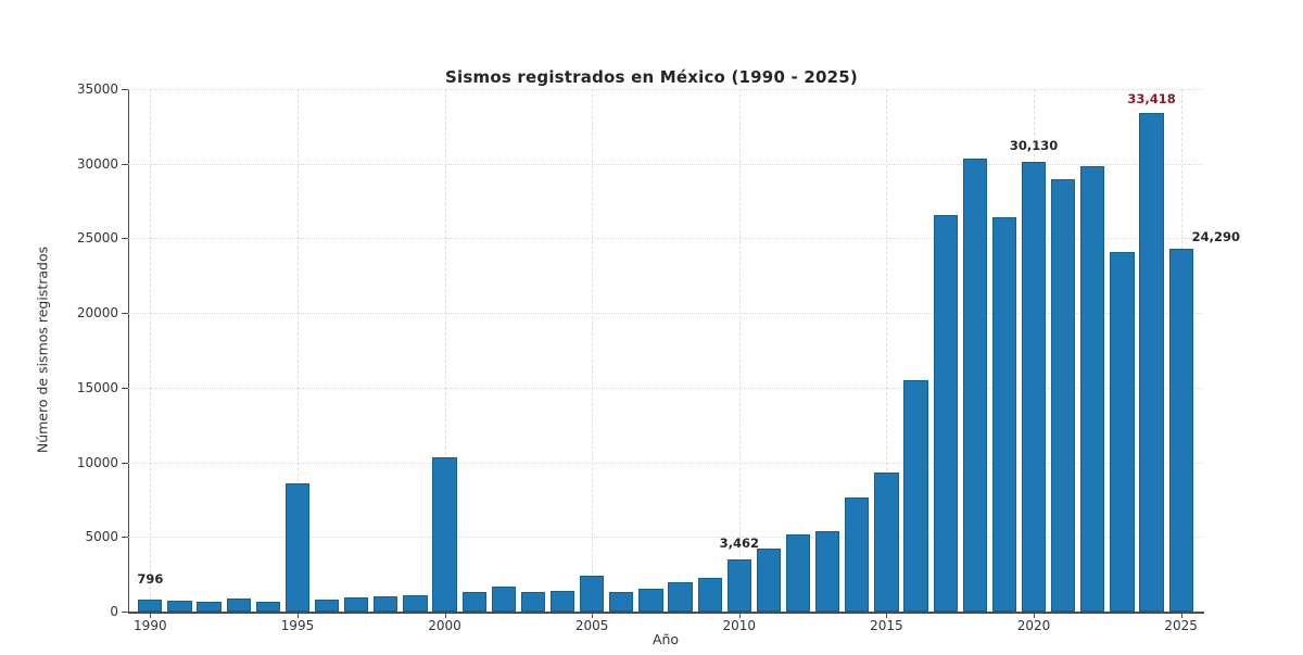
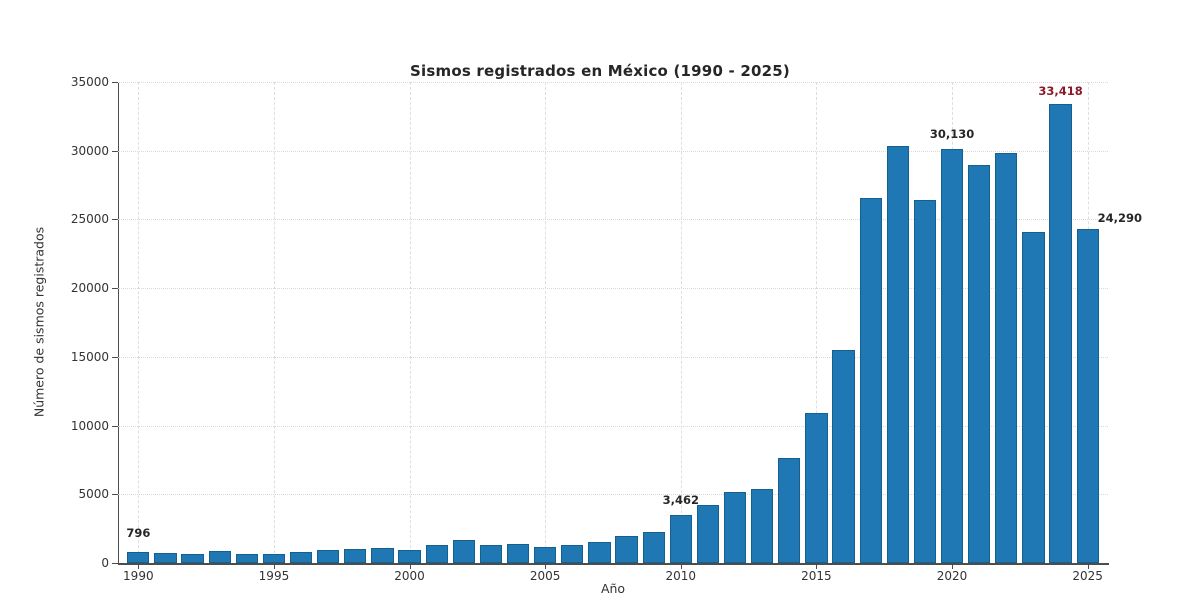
1995: 8600 -> 700
2000: 10300 -> 1000
2005: 2400 -> 1200
2015: 9300 -> 10900
